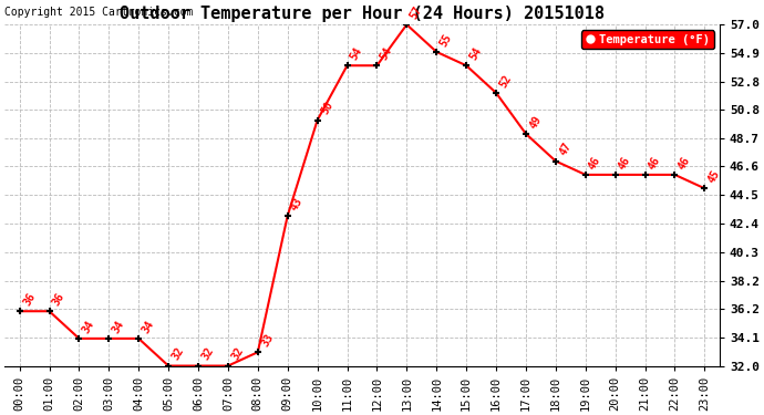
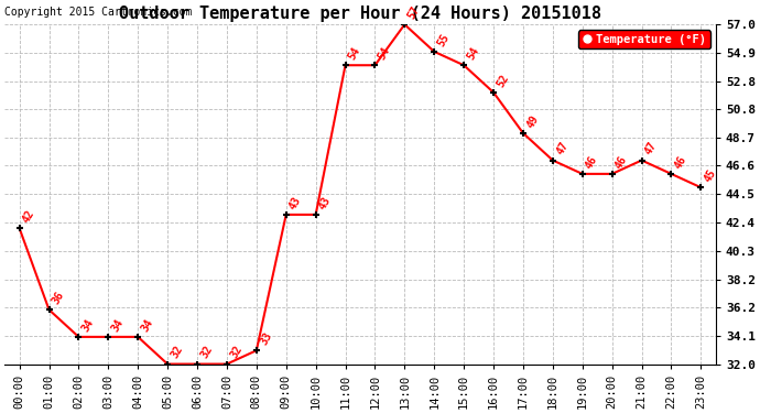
00:00: 36 -> 42
10:00: 50 -> 43
21:00: 46 -> 47
